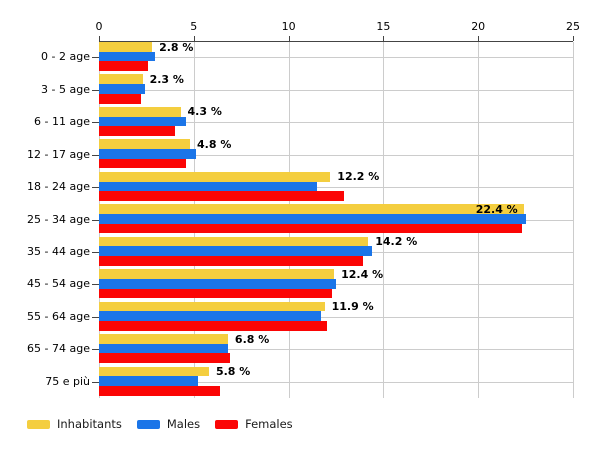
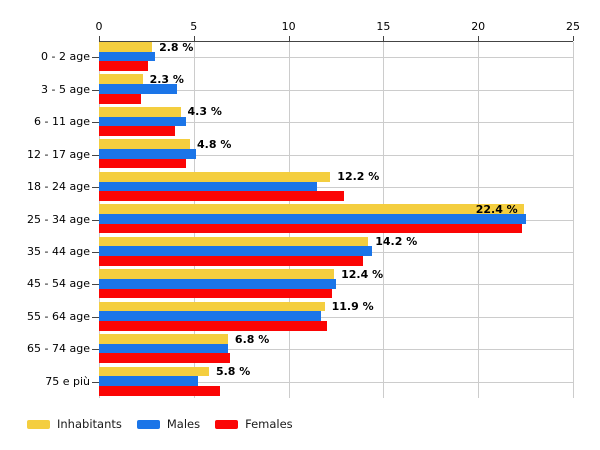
Males/3 - 5 age: 2.5 -> 4.1
